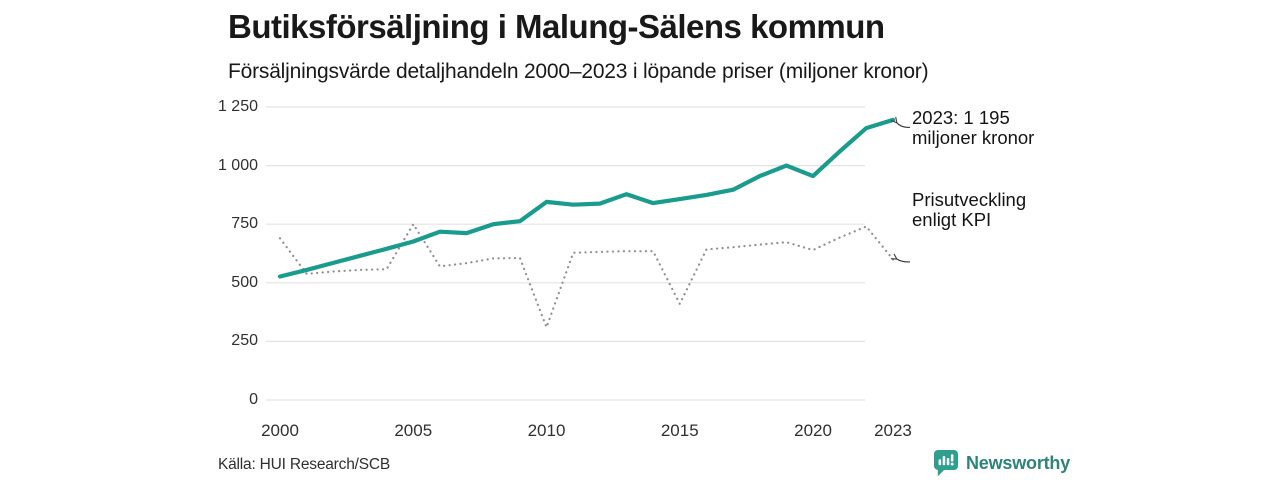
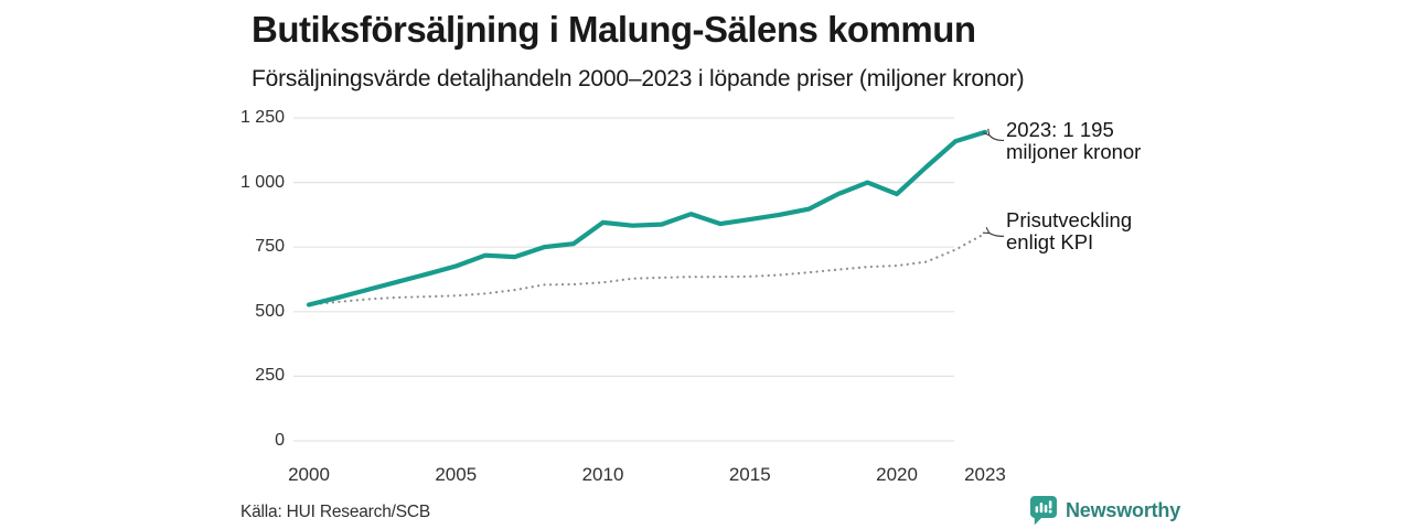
Prisutveckling enligt KPI/2000: 690 -> 530
Prisutveckling enligt KPI/2005: 750 -> 560
Prisutveckling enligt KPI/2010: 310 -> 610
Prisutveckling enligt KPI/2015: 410 -> 640
Prisutveckling enligt KPI/2020: 640 -> 680
Prisutveckling enligt KPI/2023: 600 -> 800
